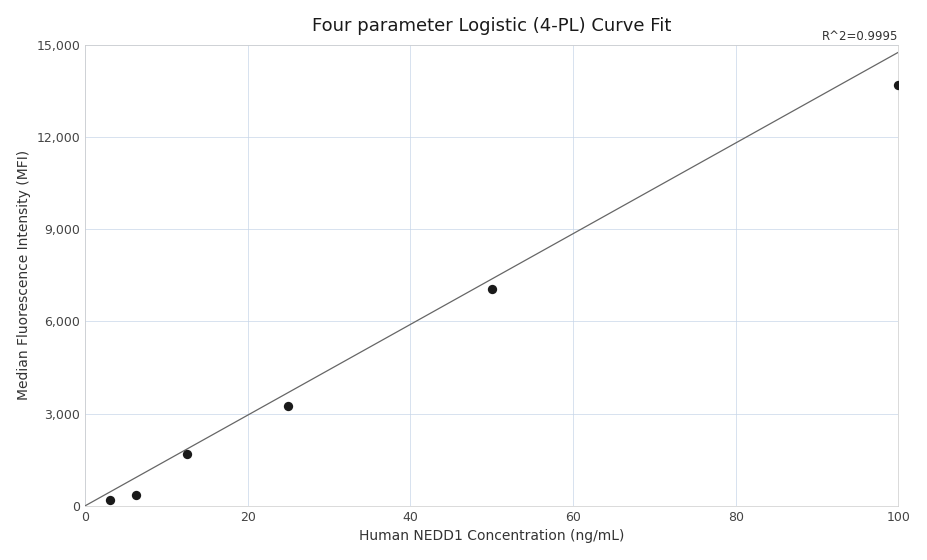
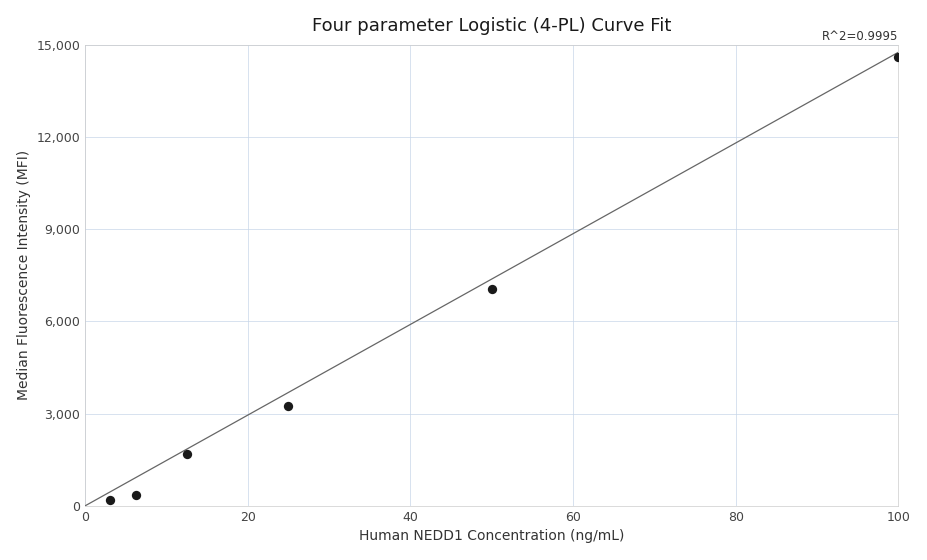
100: 13,700 -> 14,600
